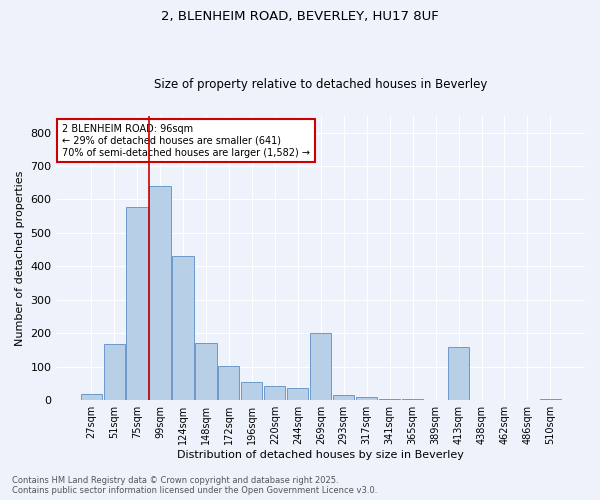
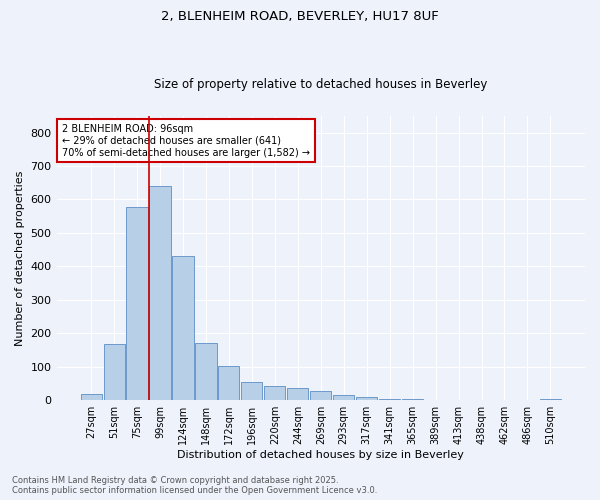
269sqm: 200 -> 28
413sqm: 160 -> 1
